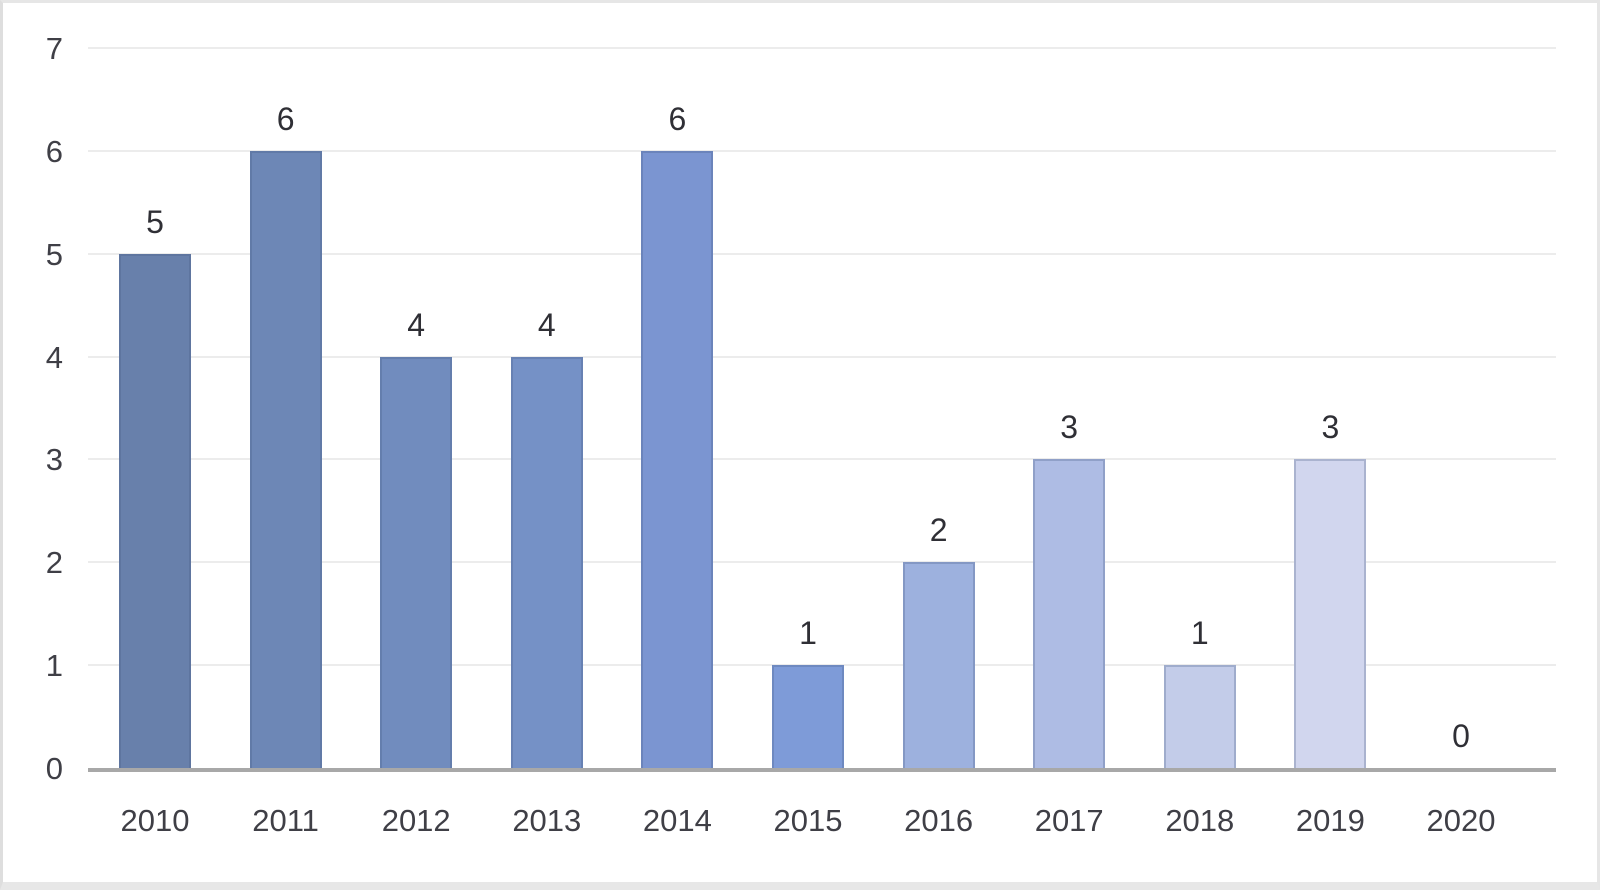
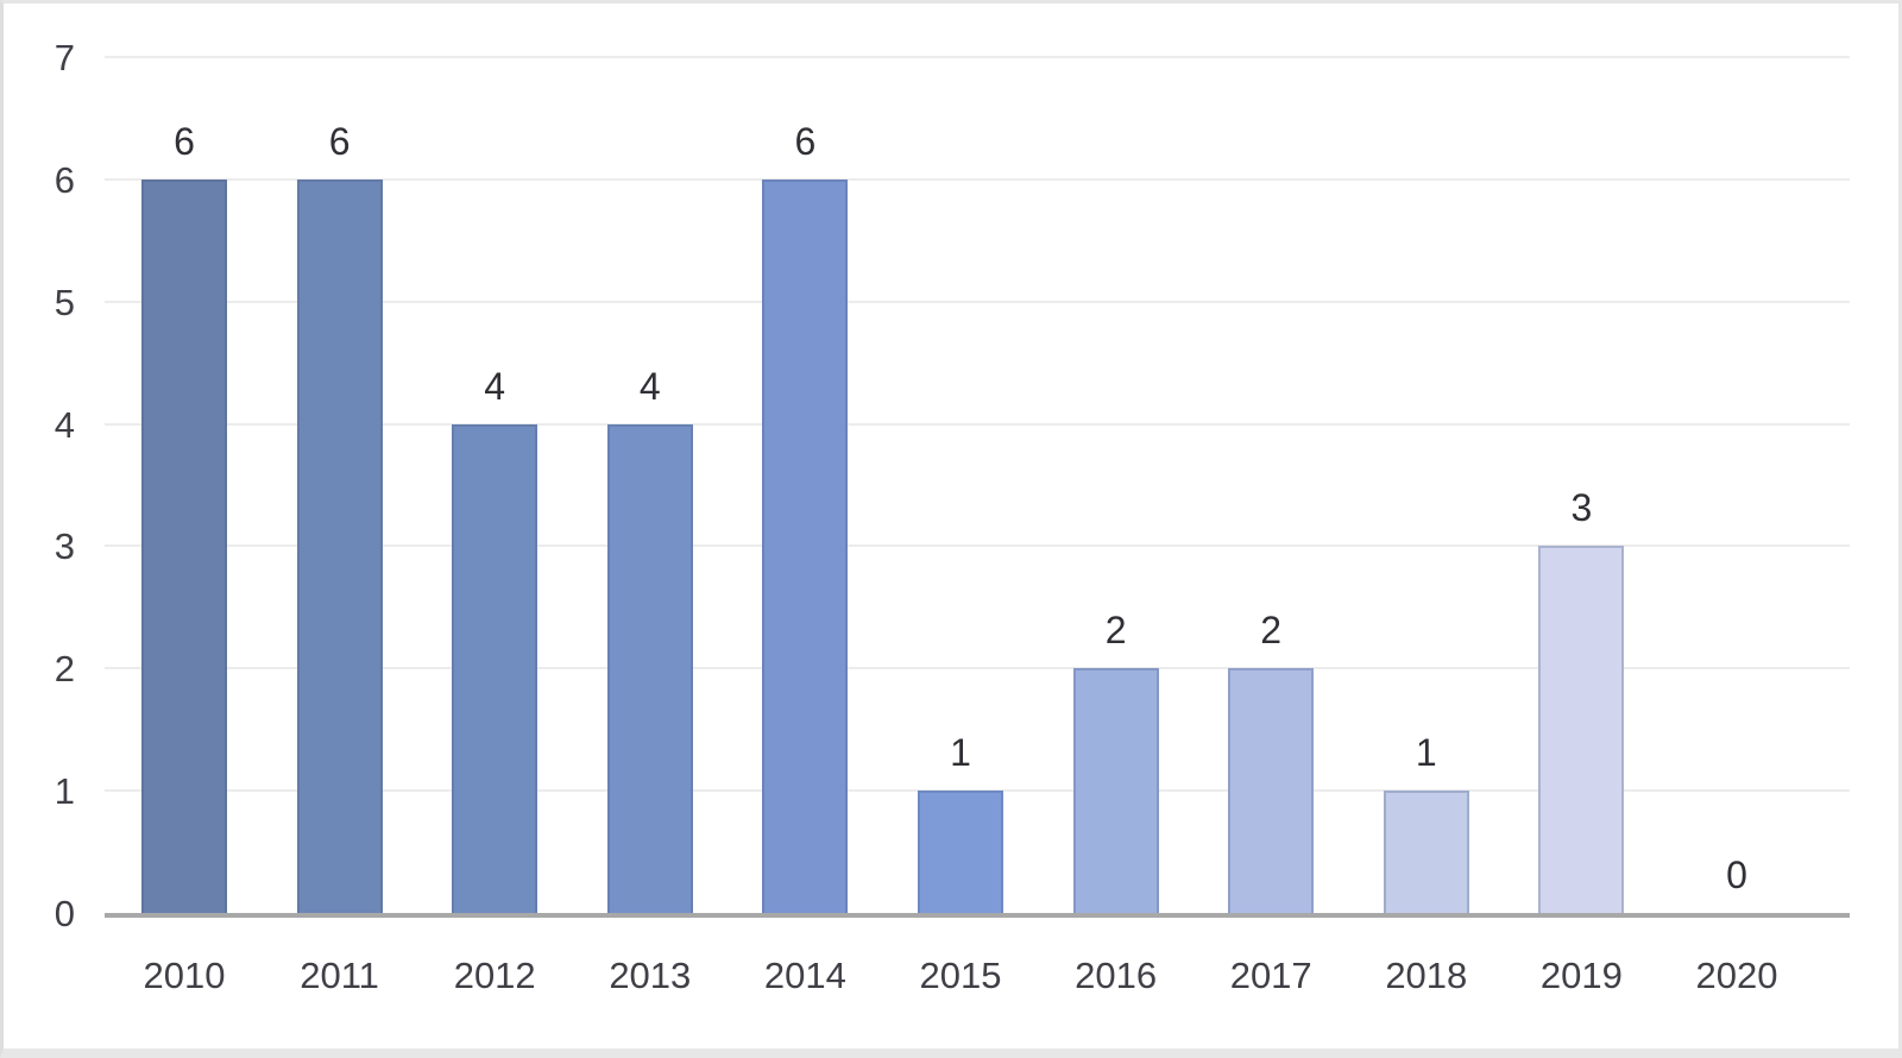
2010: 5 -> 6
2017: 3 -> 2
